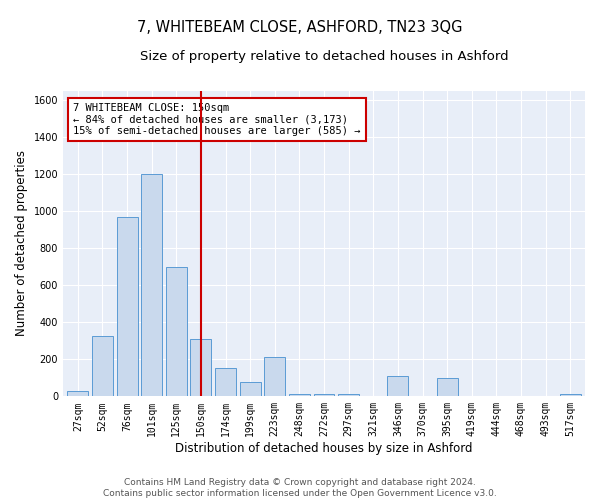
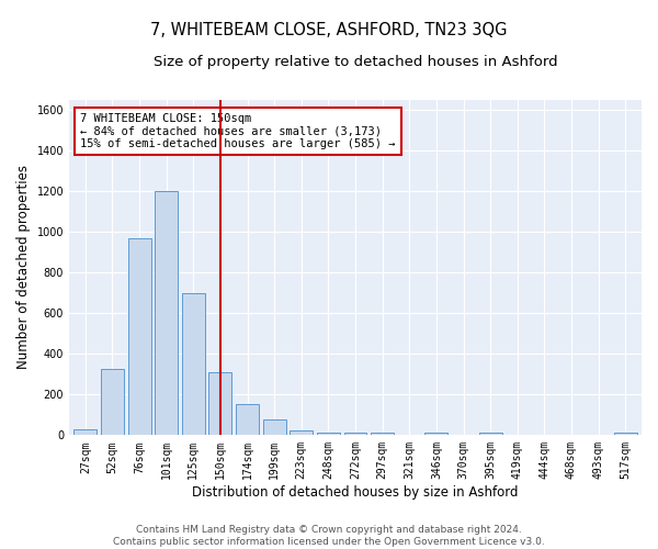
223sqm: 210 -> 20
346sqm: 110 -> 10
395sqm: 100 -> 10
